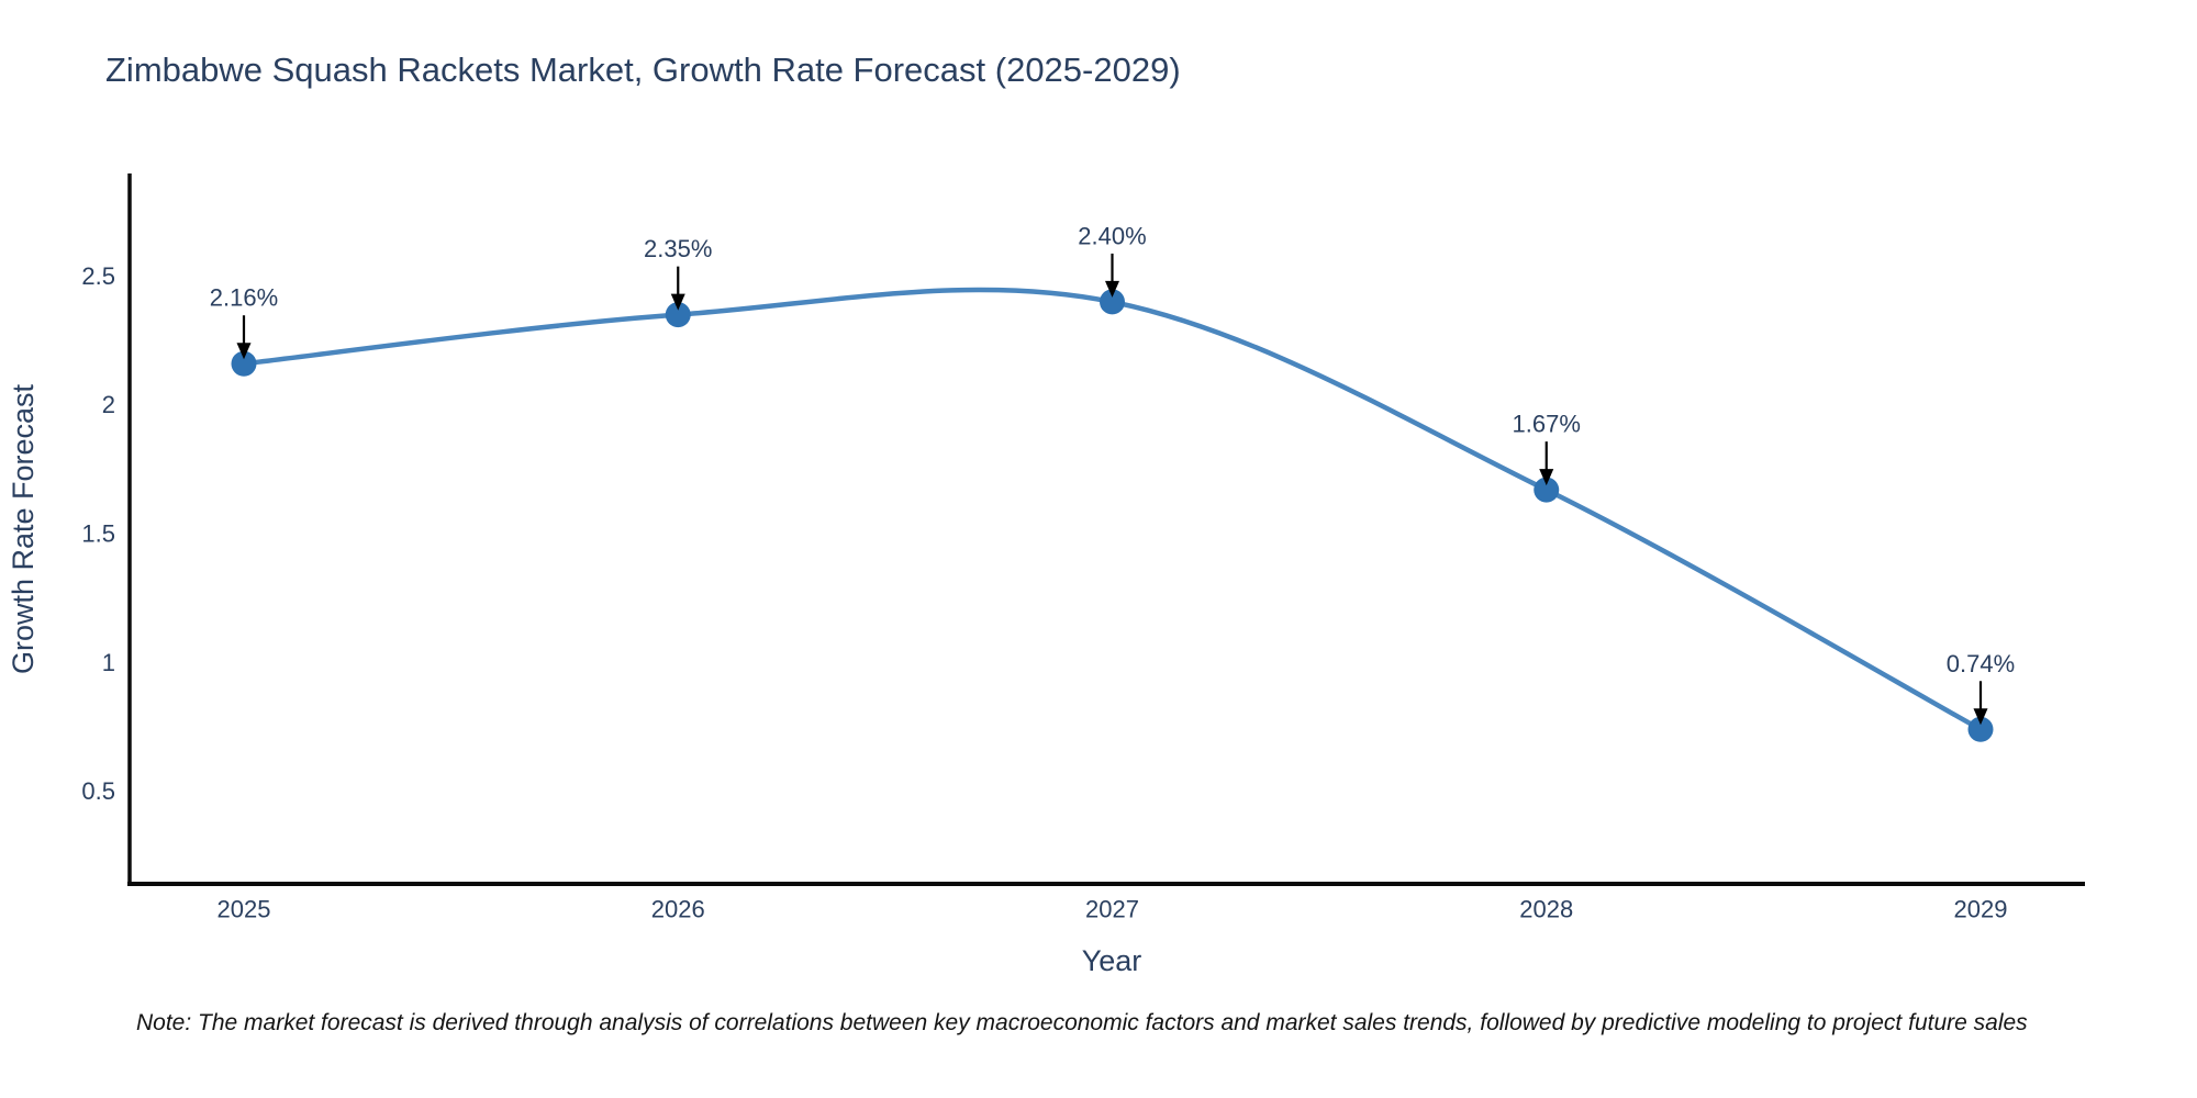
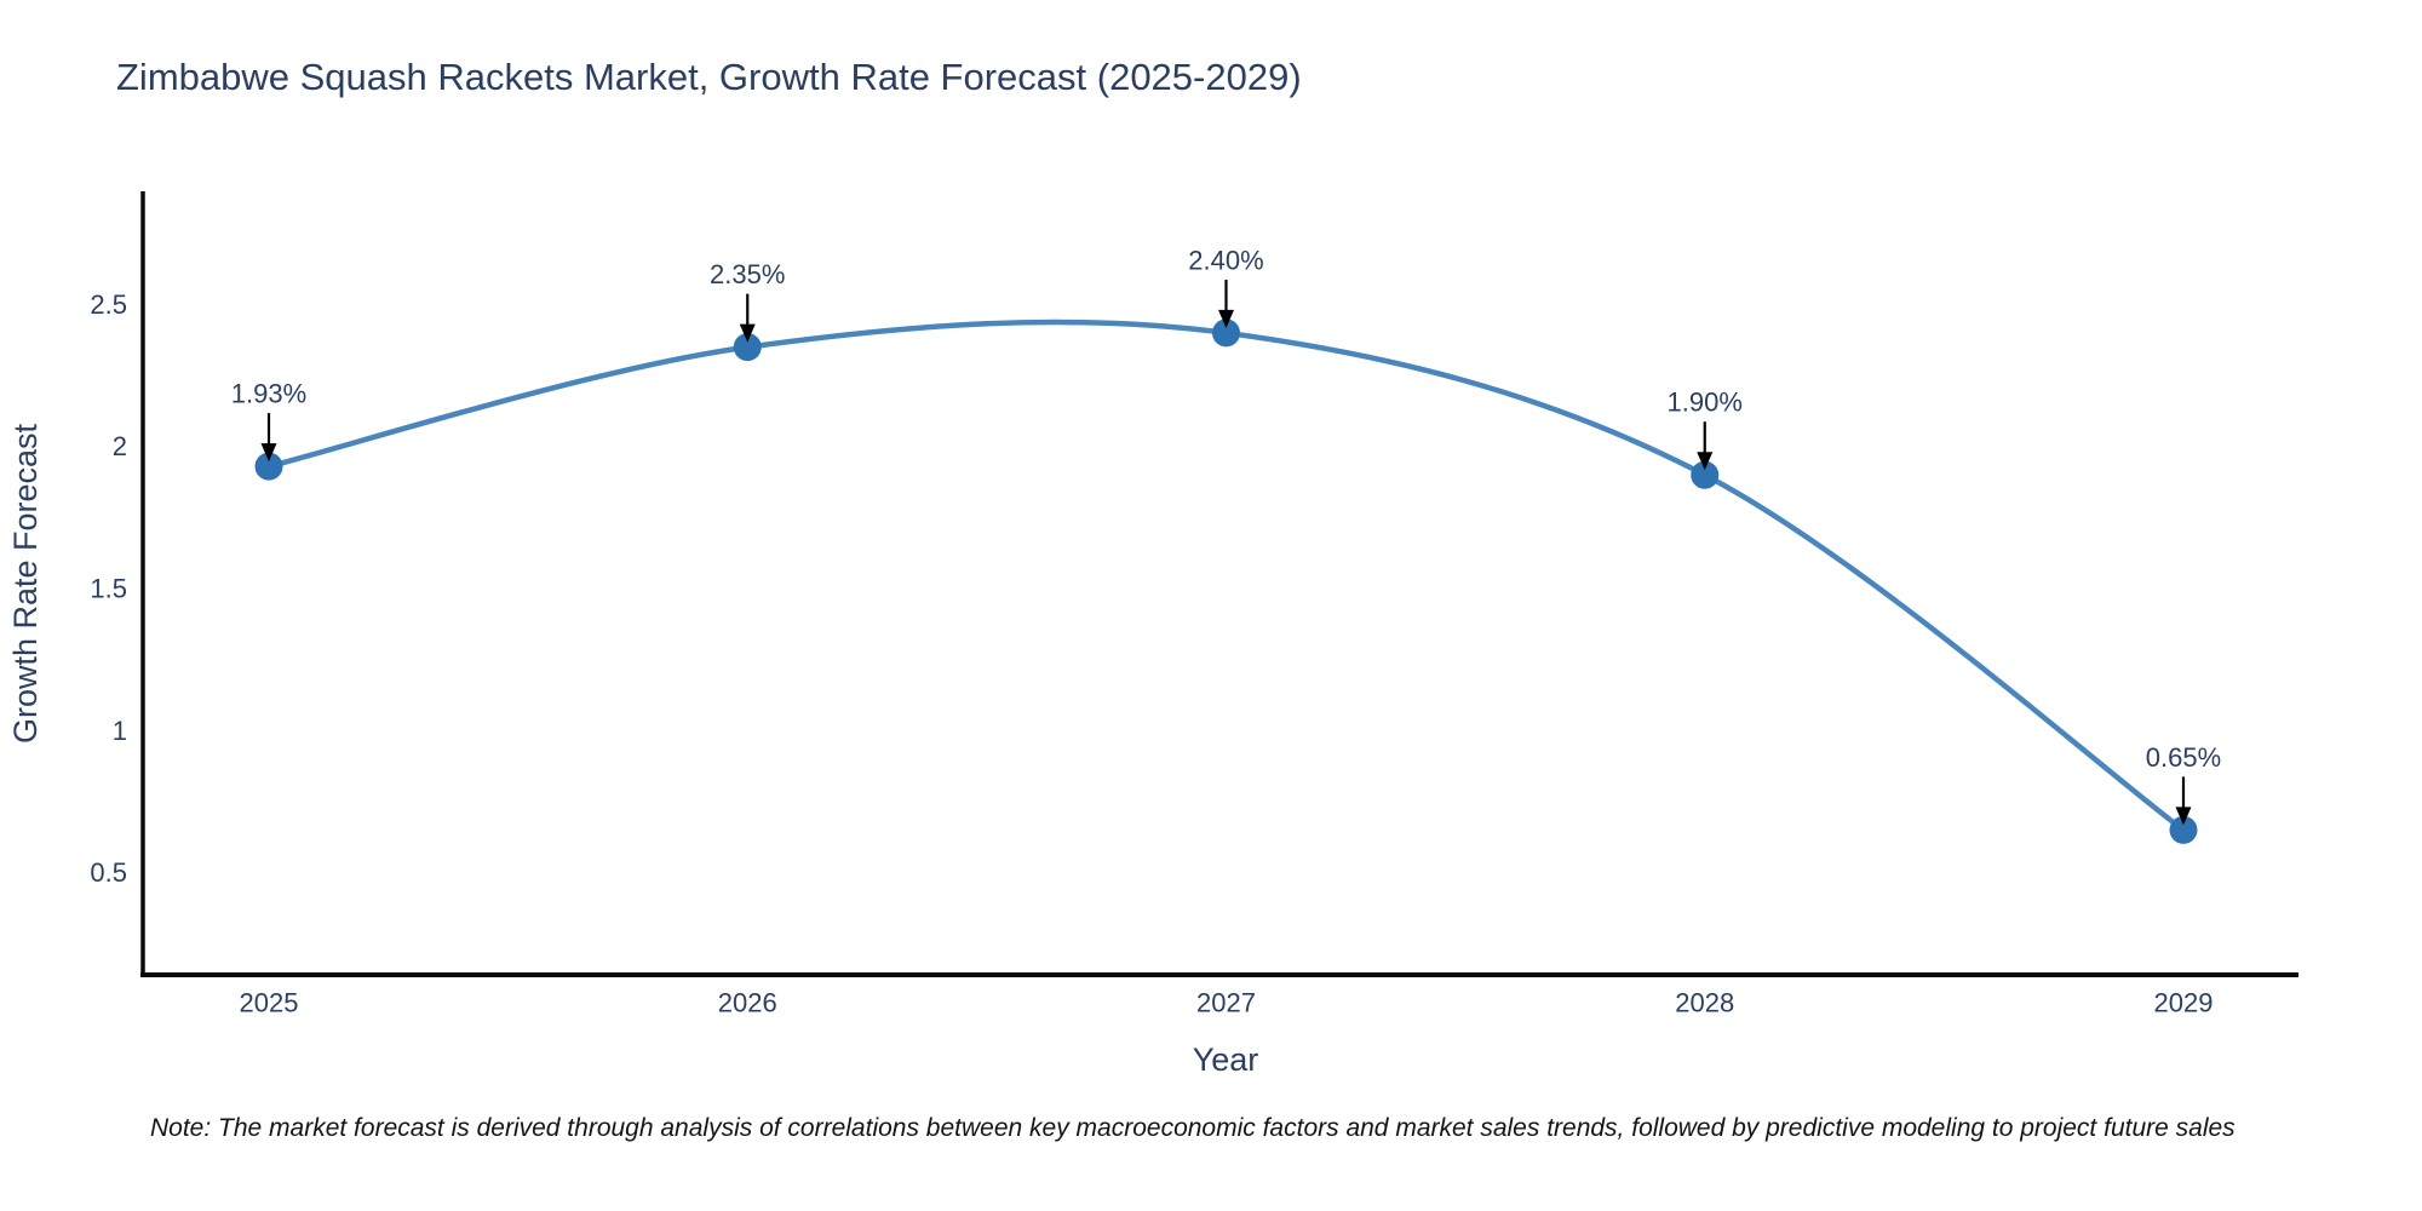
2025: 2.16% -> 1.93%
2028: 1.67% -> 1.90%
2029: 0.74% -> 0.65%
